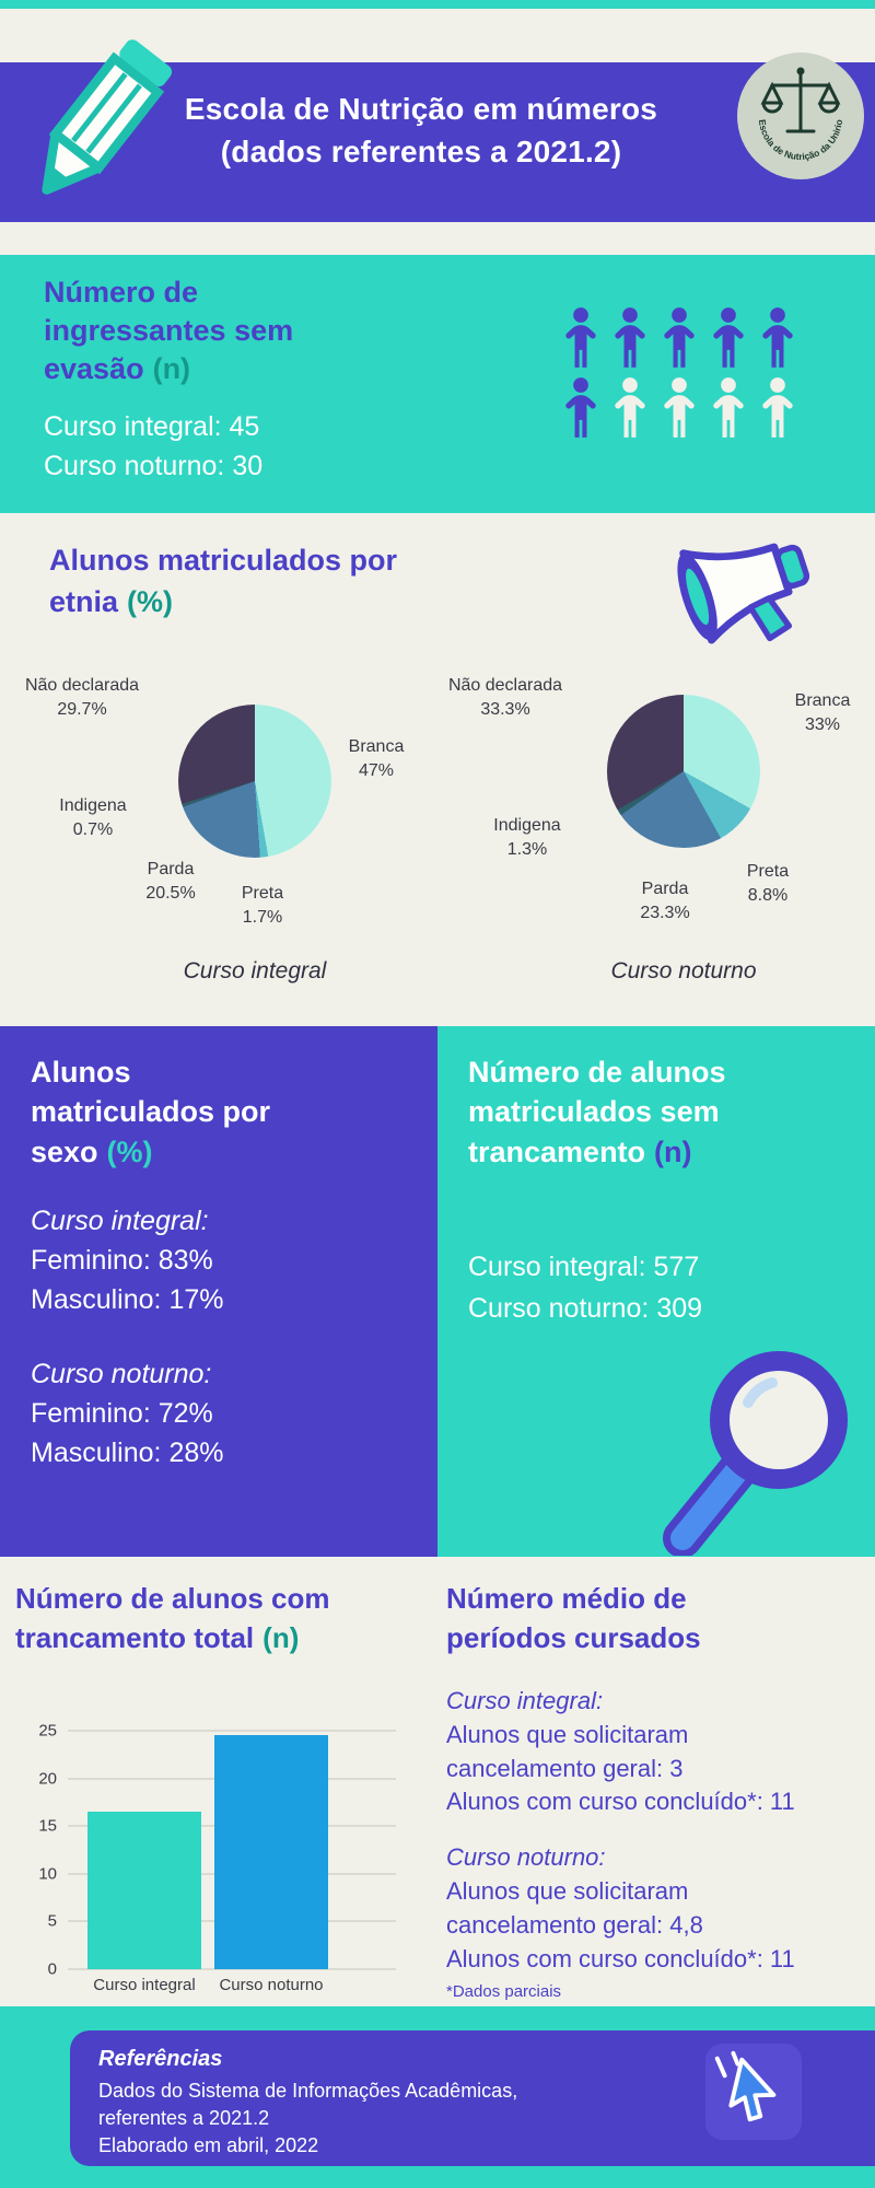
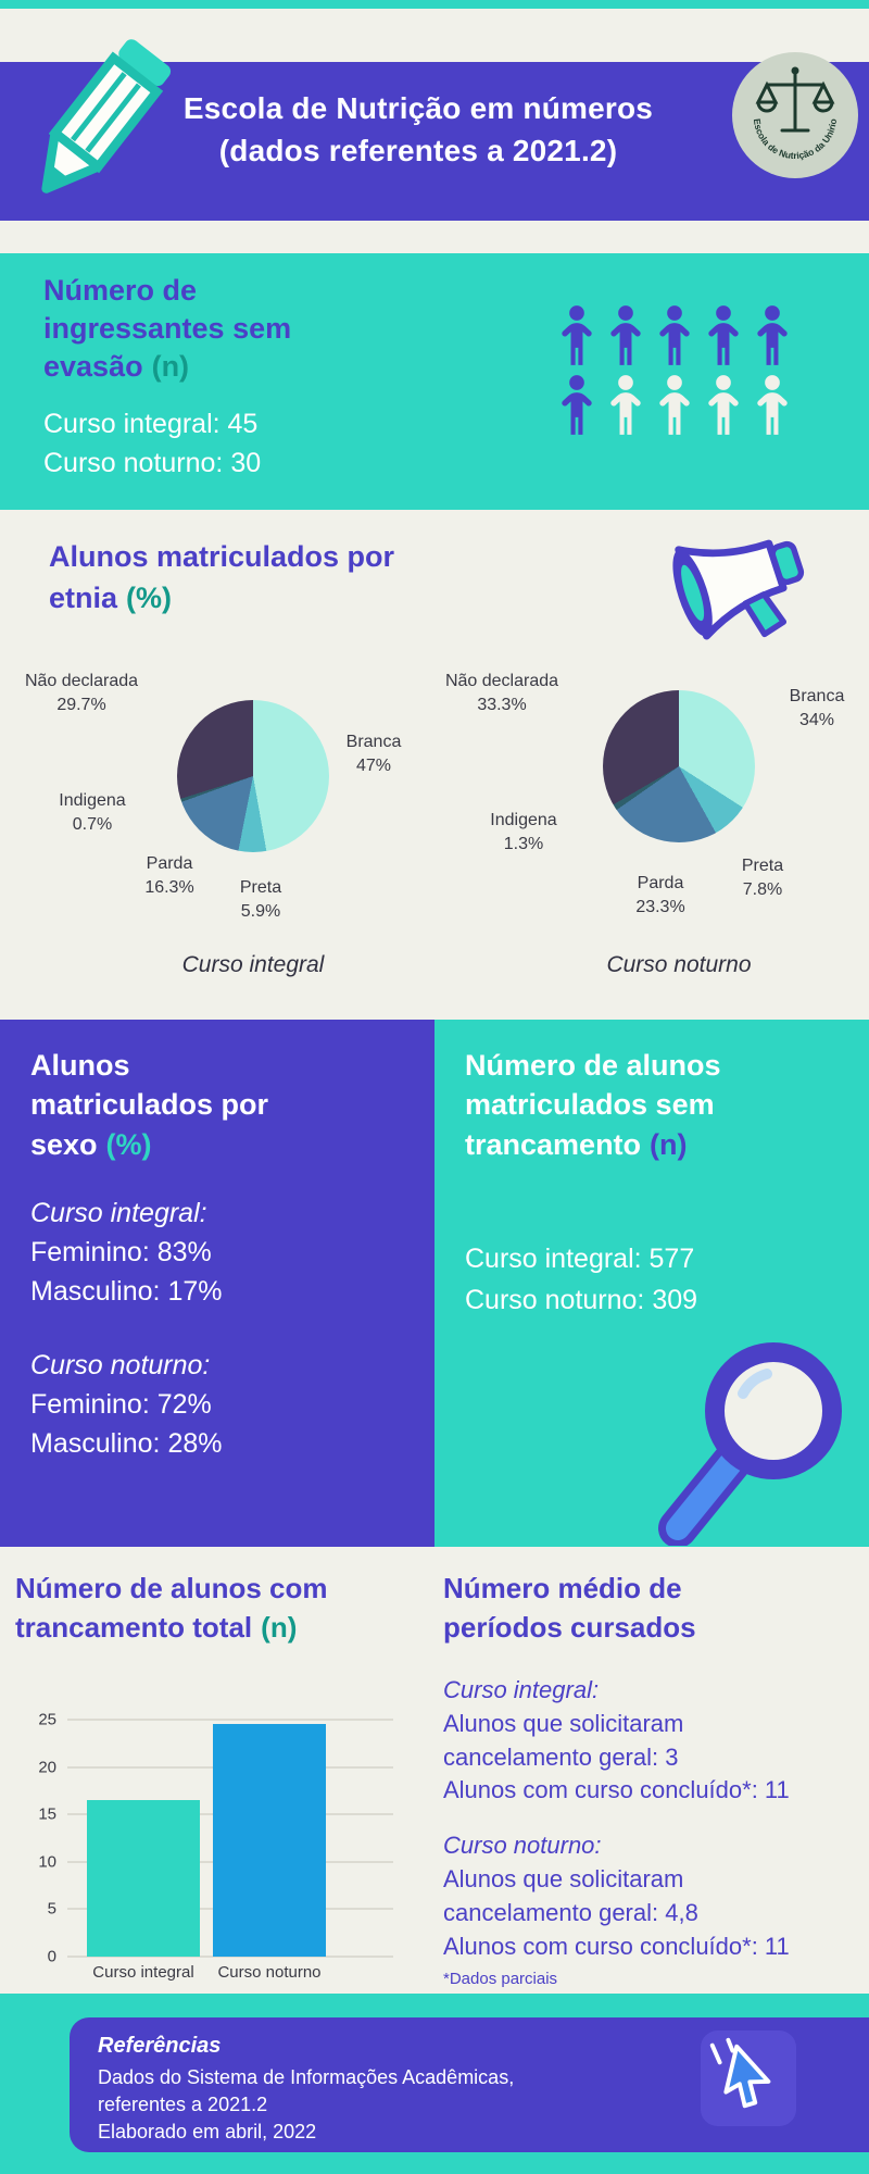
Curso integral/Preta: 1.7% -> 5.9%
Curso integral/Parda: 20.5% -> 16.3%
Curso noturno/Branca: 33% -> 34%
Curso noturno/Preta: 8.8% -> 7.8%
